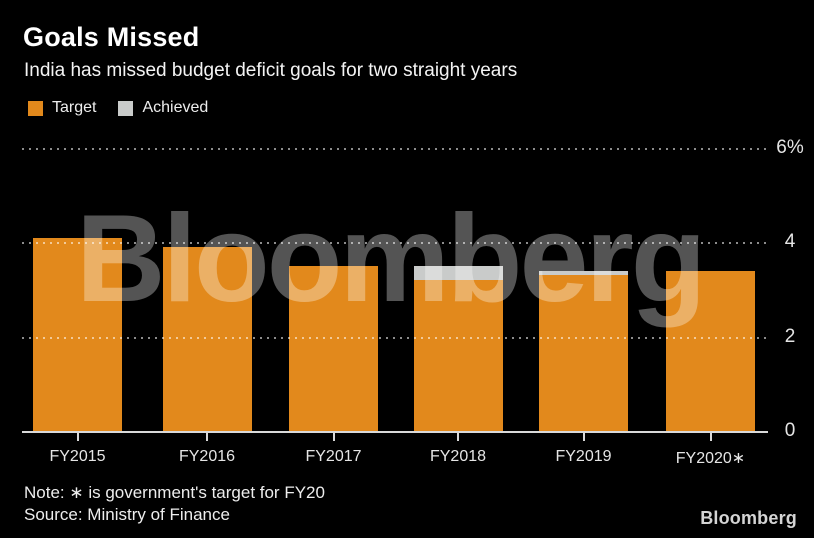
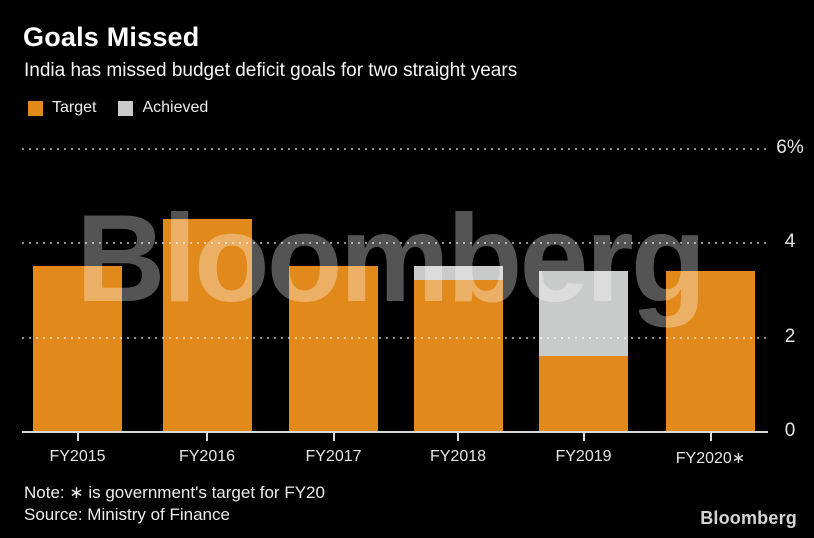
Target/FY2015: 4.1 -> 3.5
Target/FY2016: 3.9 -> 4.5
Target/FY2019: 3.3 -> 1.6
